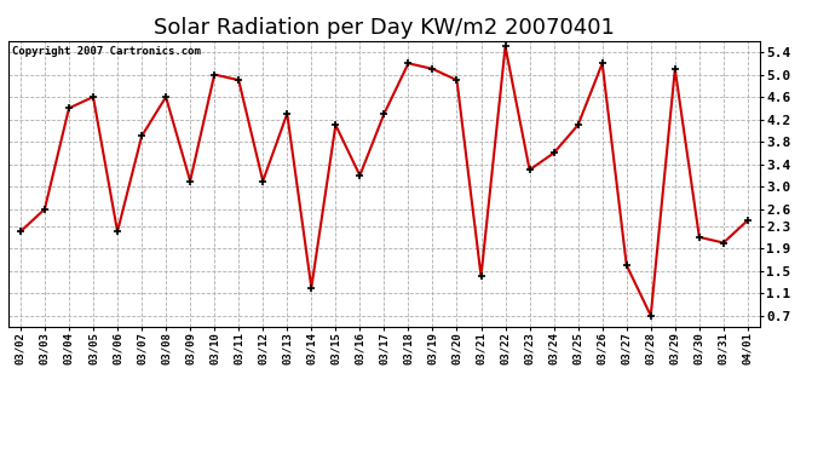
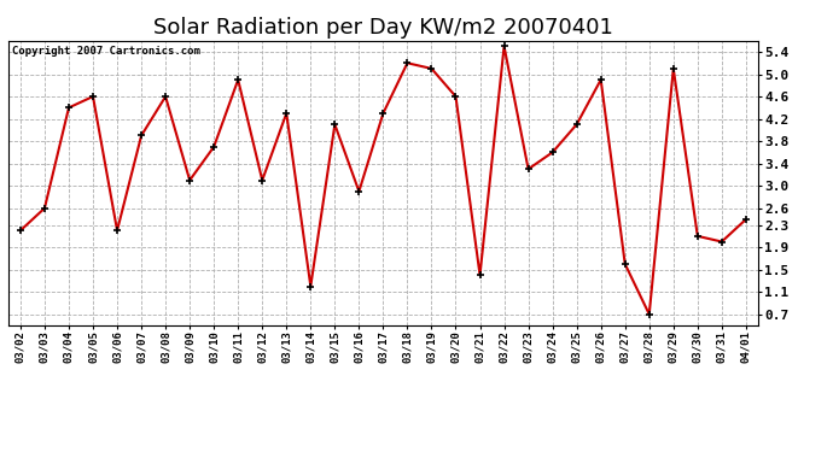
03/10: 5.0 -> 3.7
03/16: 3.2 -> 2.9
03/20: 4.9 -> 4.6
03/26: 5.2 -> 4.9
